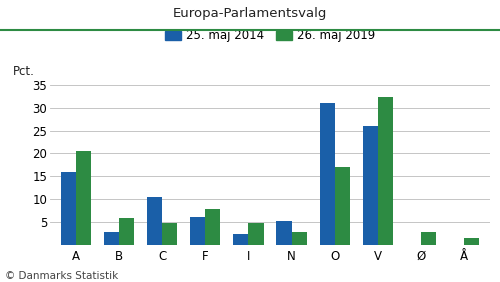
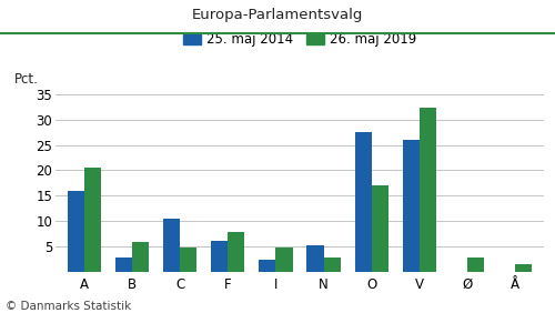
25. maj 2014/O: 31.0 -> 27.5
